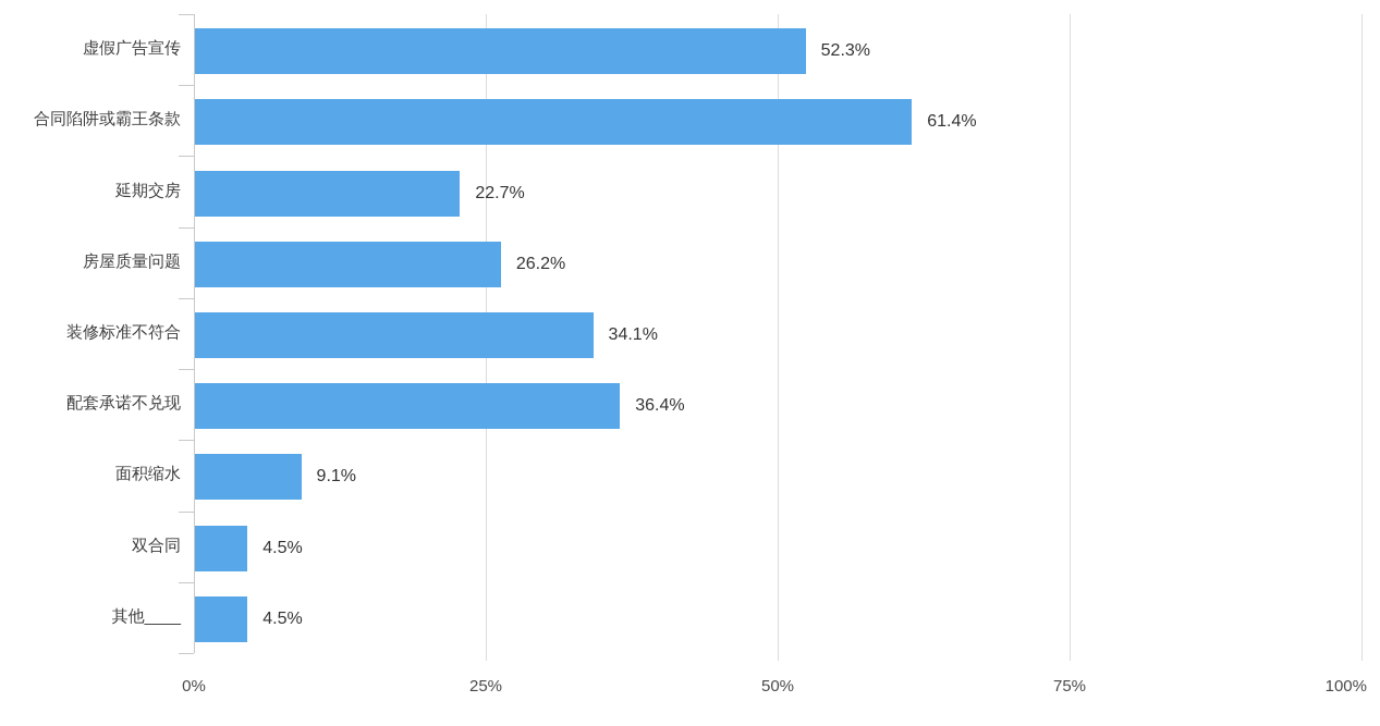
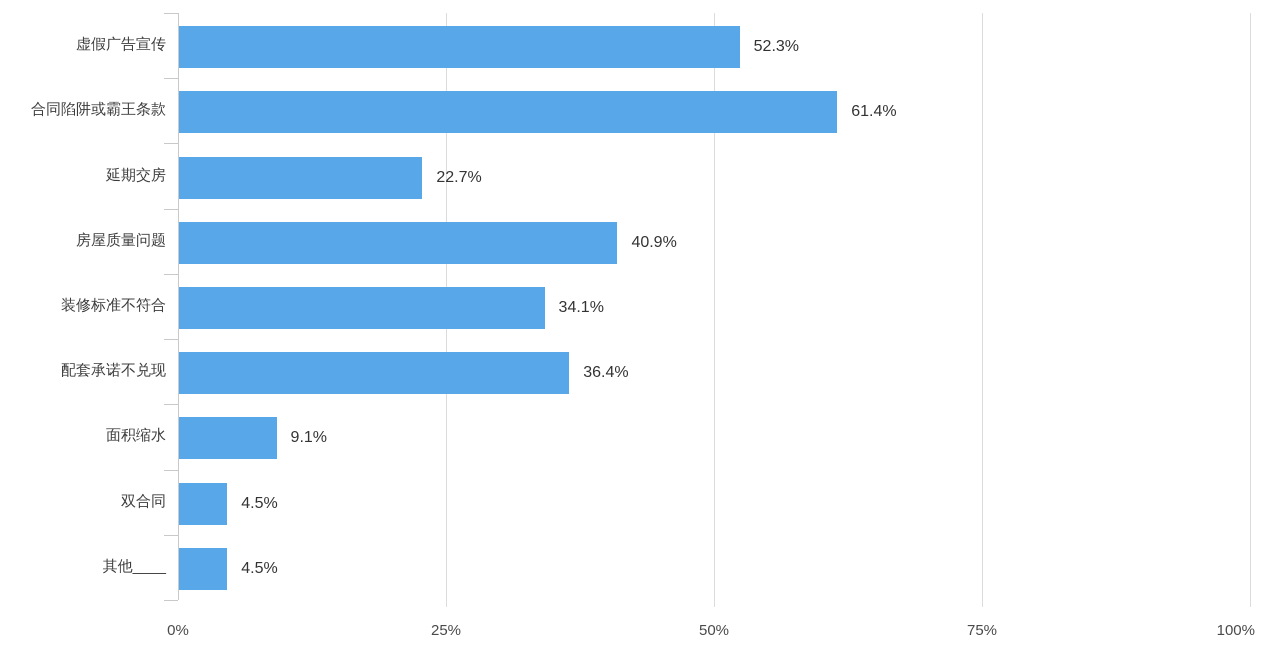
房屋质量问题: 26.2% -> 40.9%
